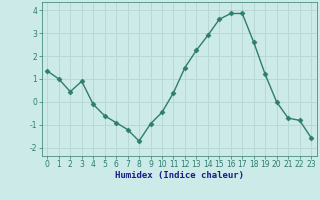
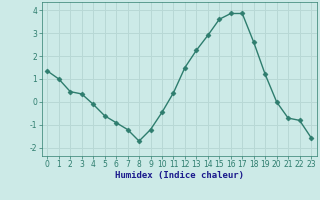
3: 0.90 -> 0.35
9: -0.95 -> -1.20
